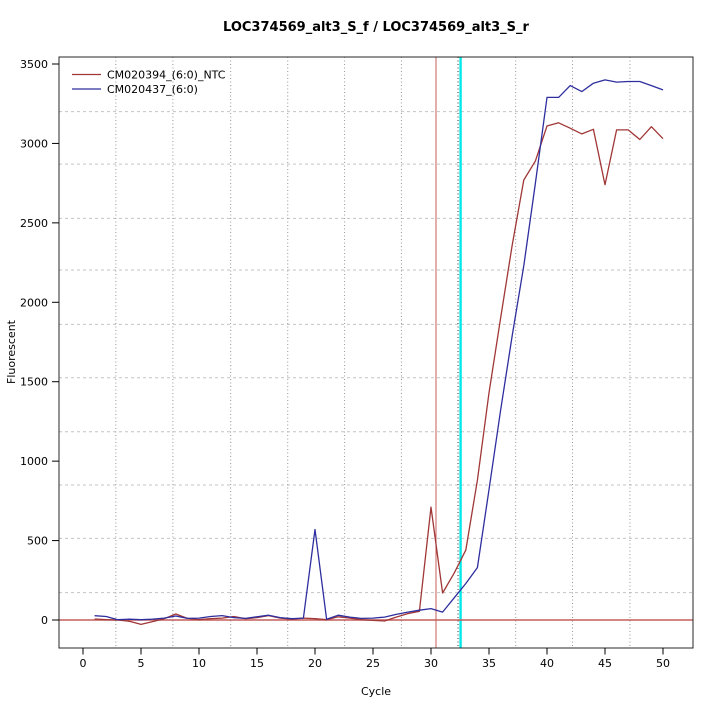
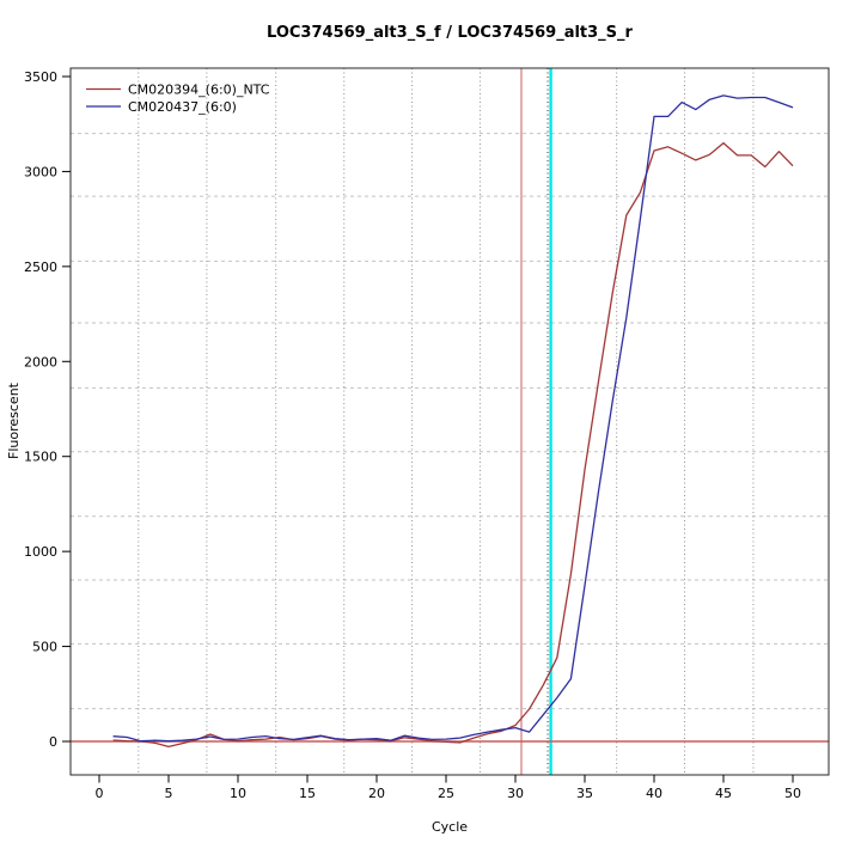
CM020437_(6:0)/20: 570 -> 20
CM020394_(6:0)_NTC/30: 710 -> 80
CM020394_(6:0)_NTC/45: 2740 -> 3150
